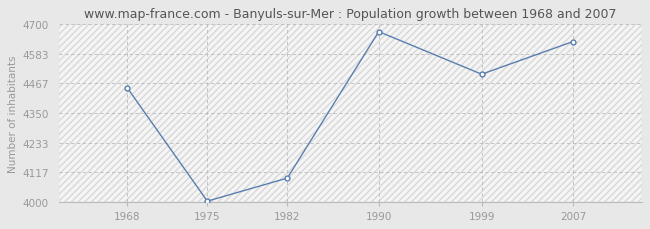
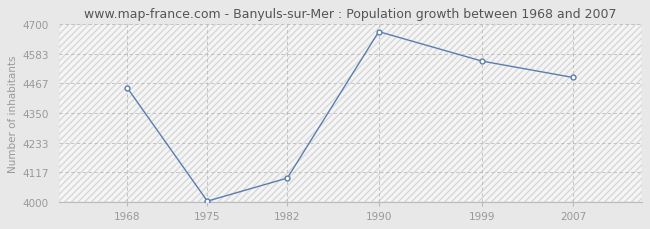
1999: 4503 -> 4555
2007: 4632 -> 4490
